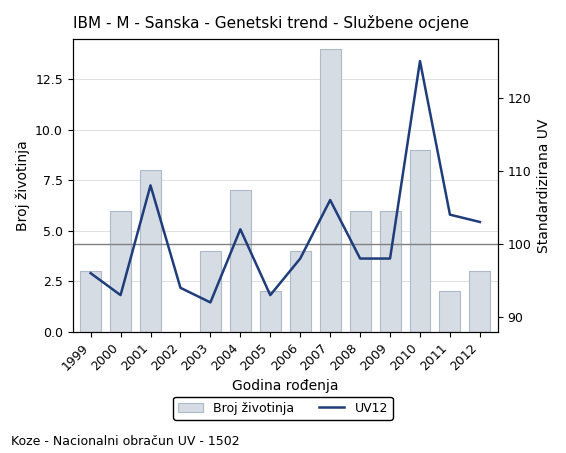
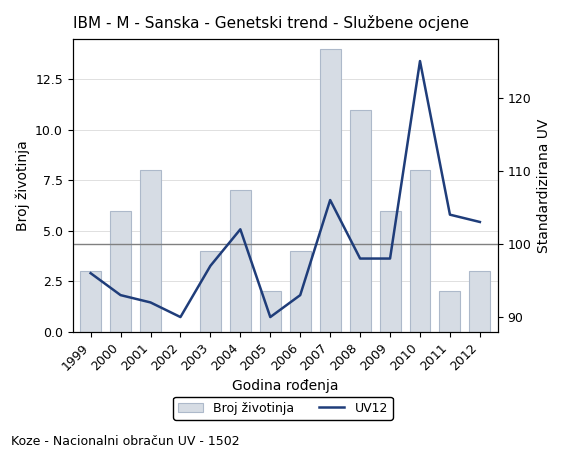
UV12/2001: 108 -> 92
UV12/2002: 94 -> 90
UV12/2003: 92 -> 97
UV12/2005: 93 -> 90
UV12/2006: 98 -> 93
Broj životinja/2008: 6 -> 11
Broj životinja/2010: 9 -> 8
